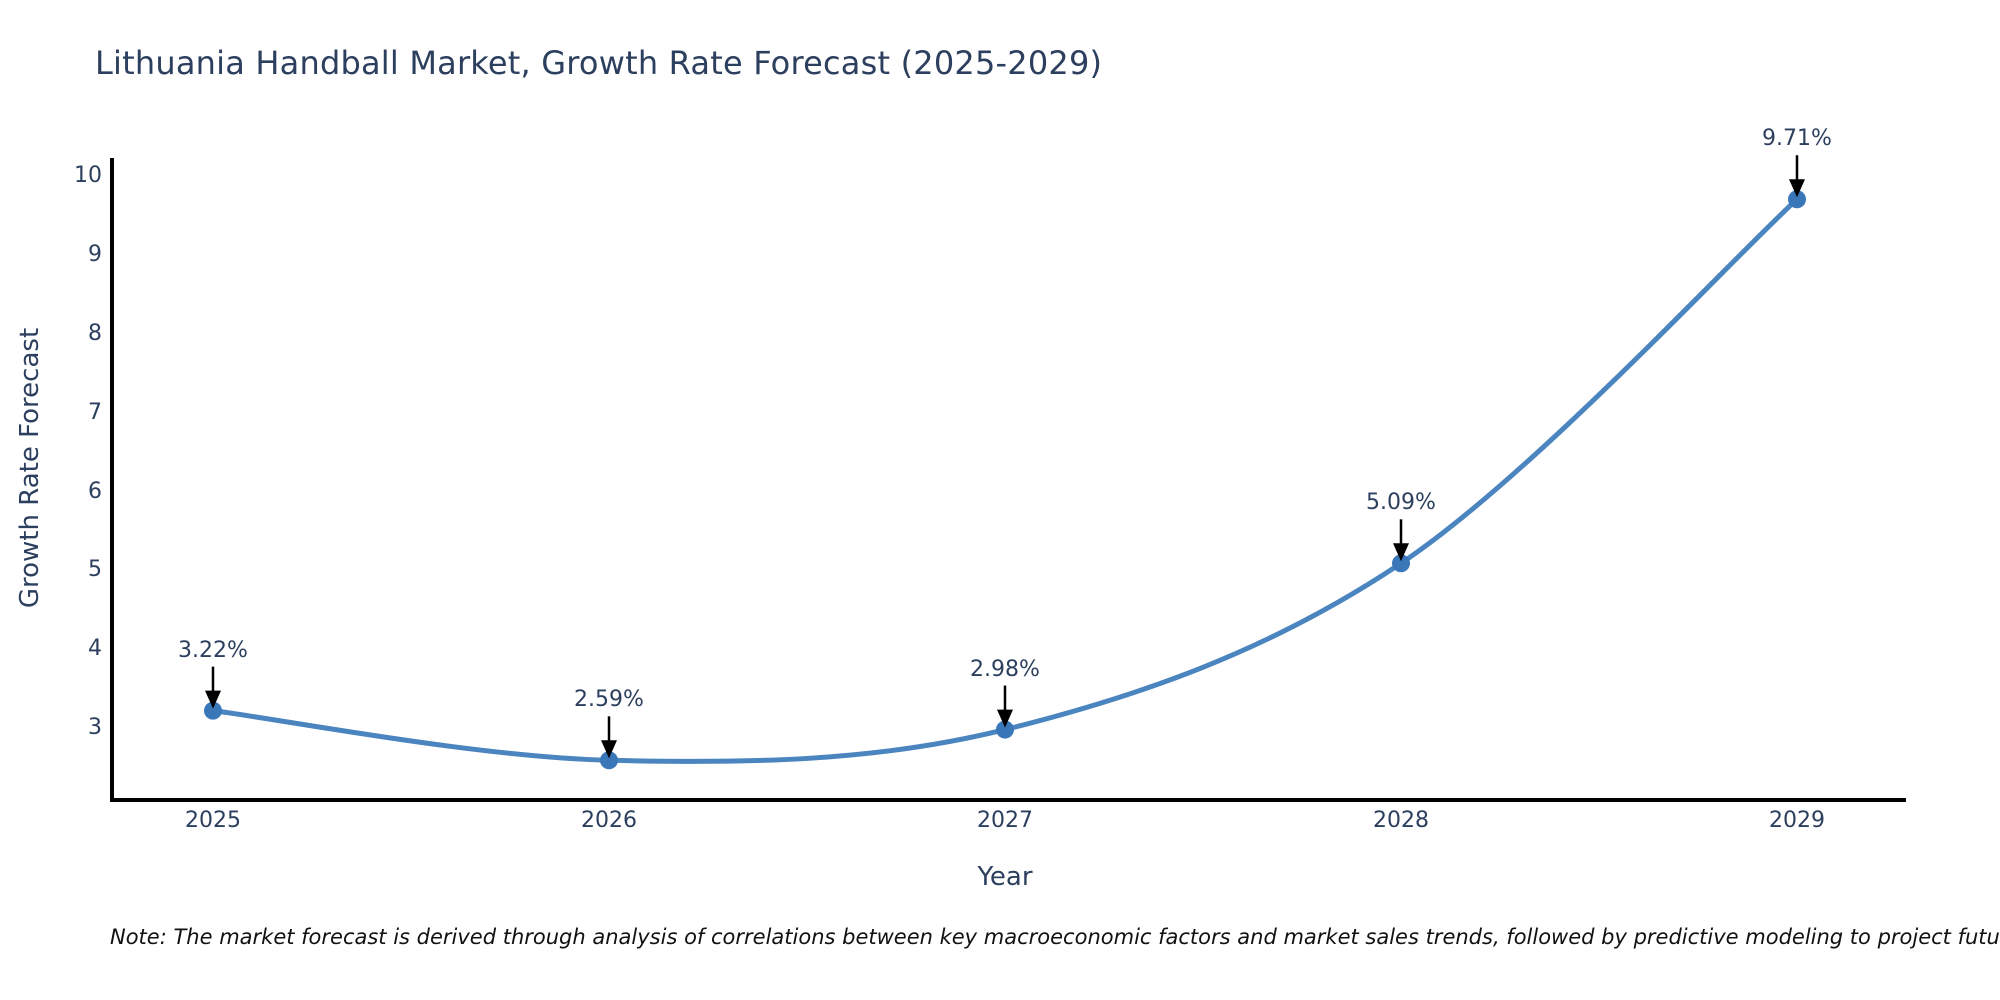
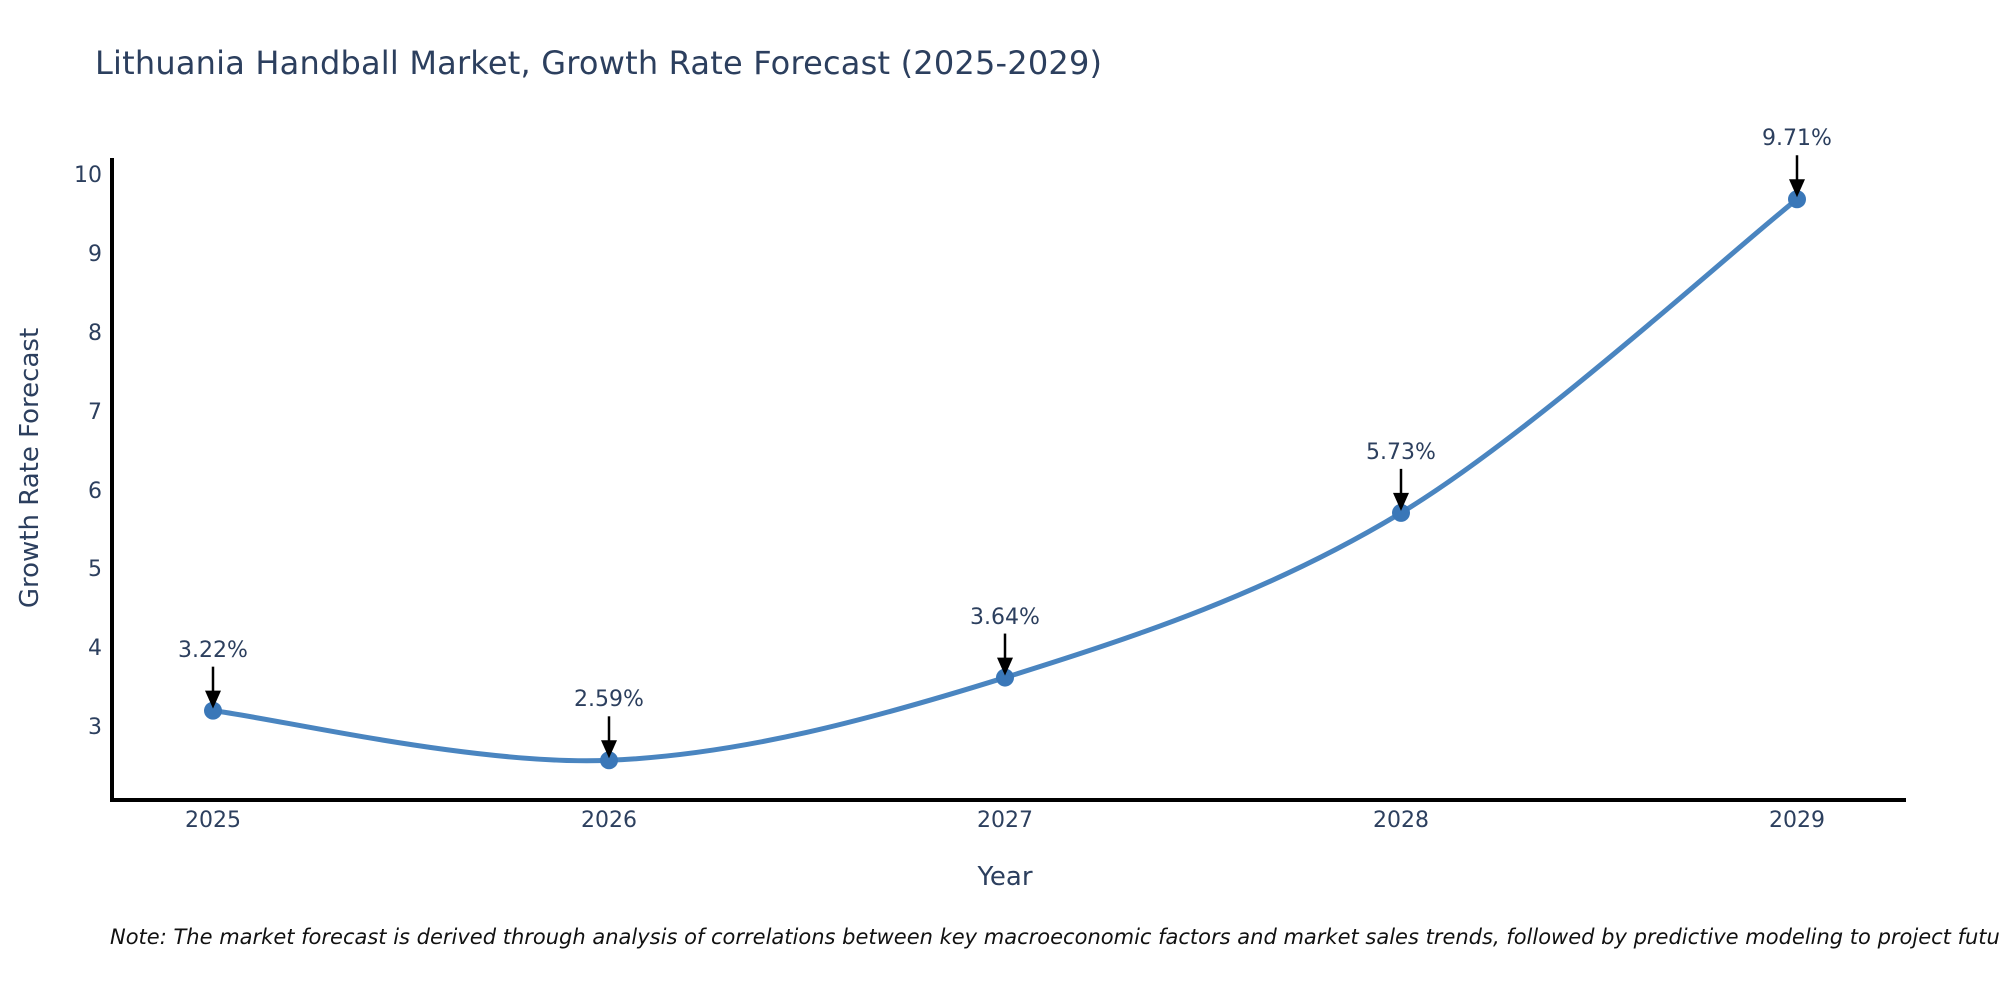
2027: 2.98% -> 3.64%
2028: 5.09% -> 5.73%
